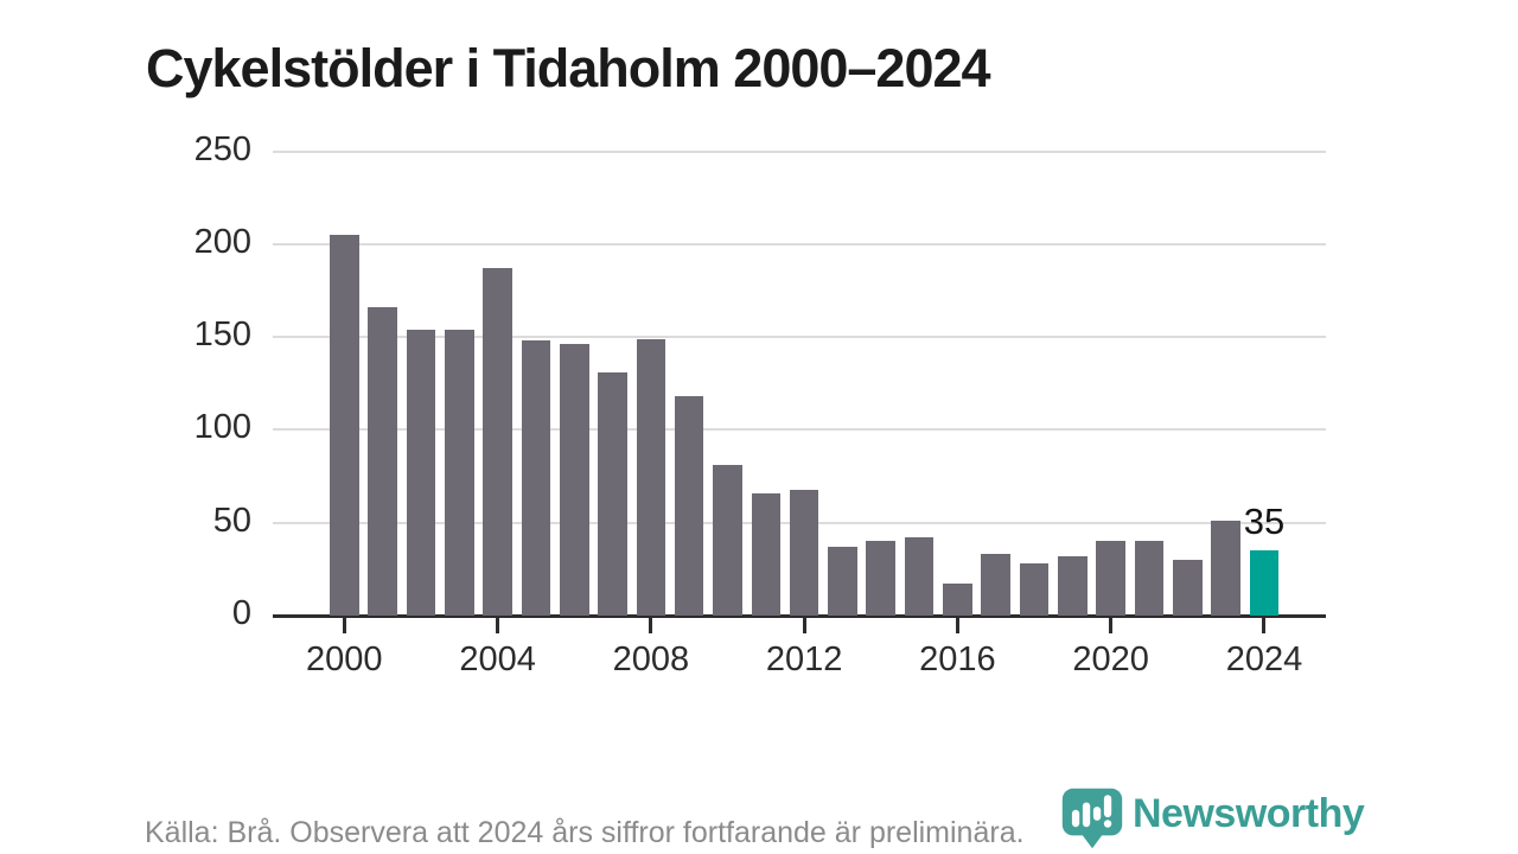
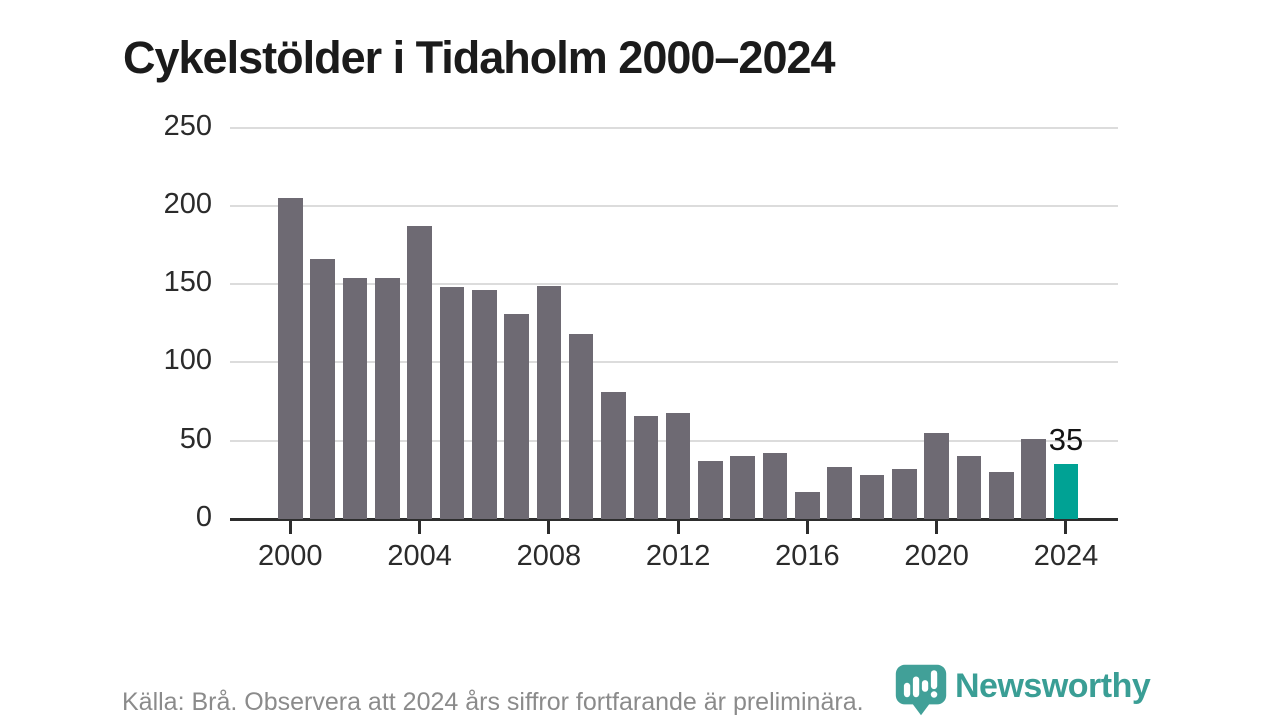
2020: 40 -> 55
